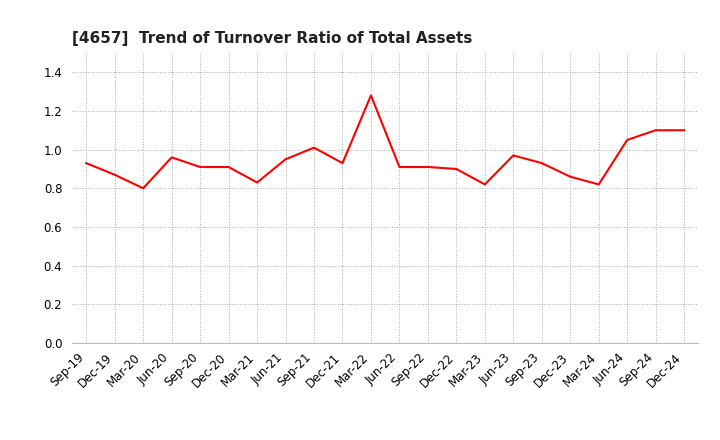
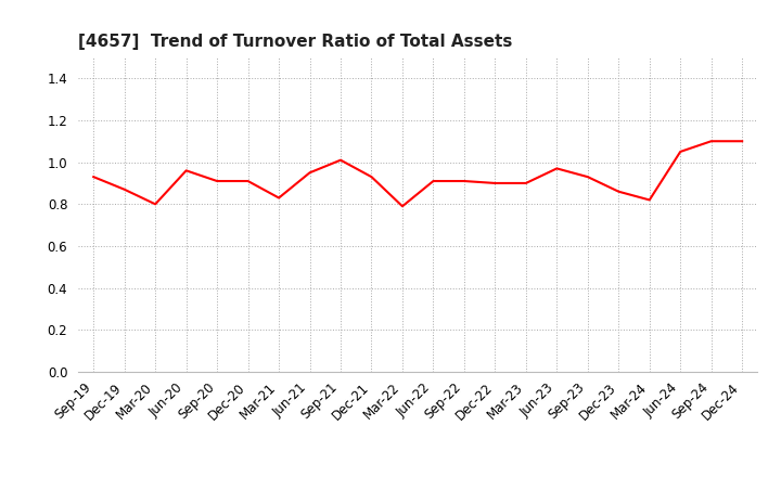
Mar-22: 1.28 -> 0.79
Mar-23: 0.82 -> 0.90
